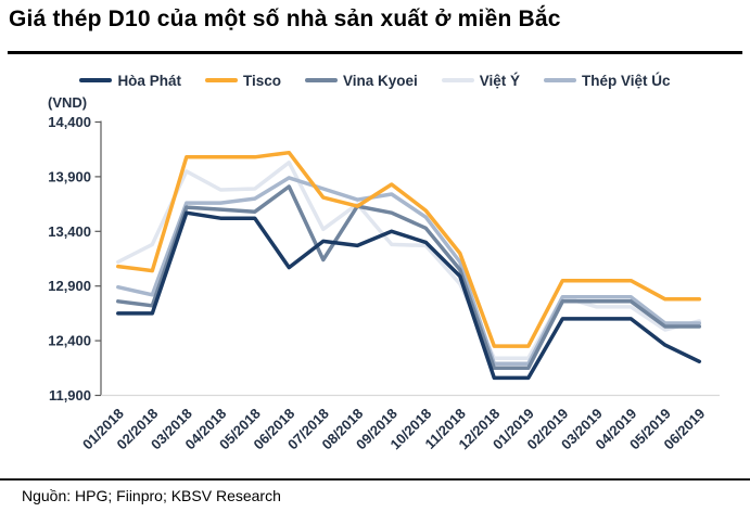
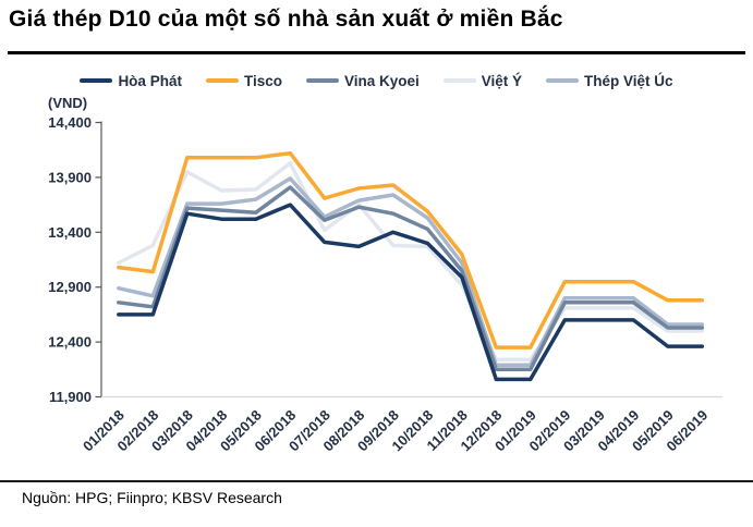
Hòa Phát/06/2018: 13070 -> 13650
Vina Kyoei/07/2018: 13140 -> 13510
Thép Việt Úc/07/2018: 13790 -> 13540
Tisco/08/2018: 13630 -> 13800
Việt Ý/02/2019: 12800 -> 12710
Hòa Phát/06/2019: 12210 -> 12360
Việt Ý/06/2019: 12580 -> 12500
